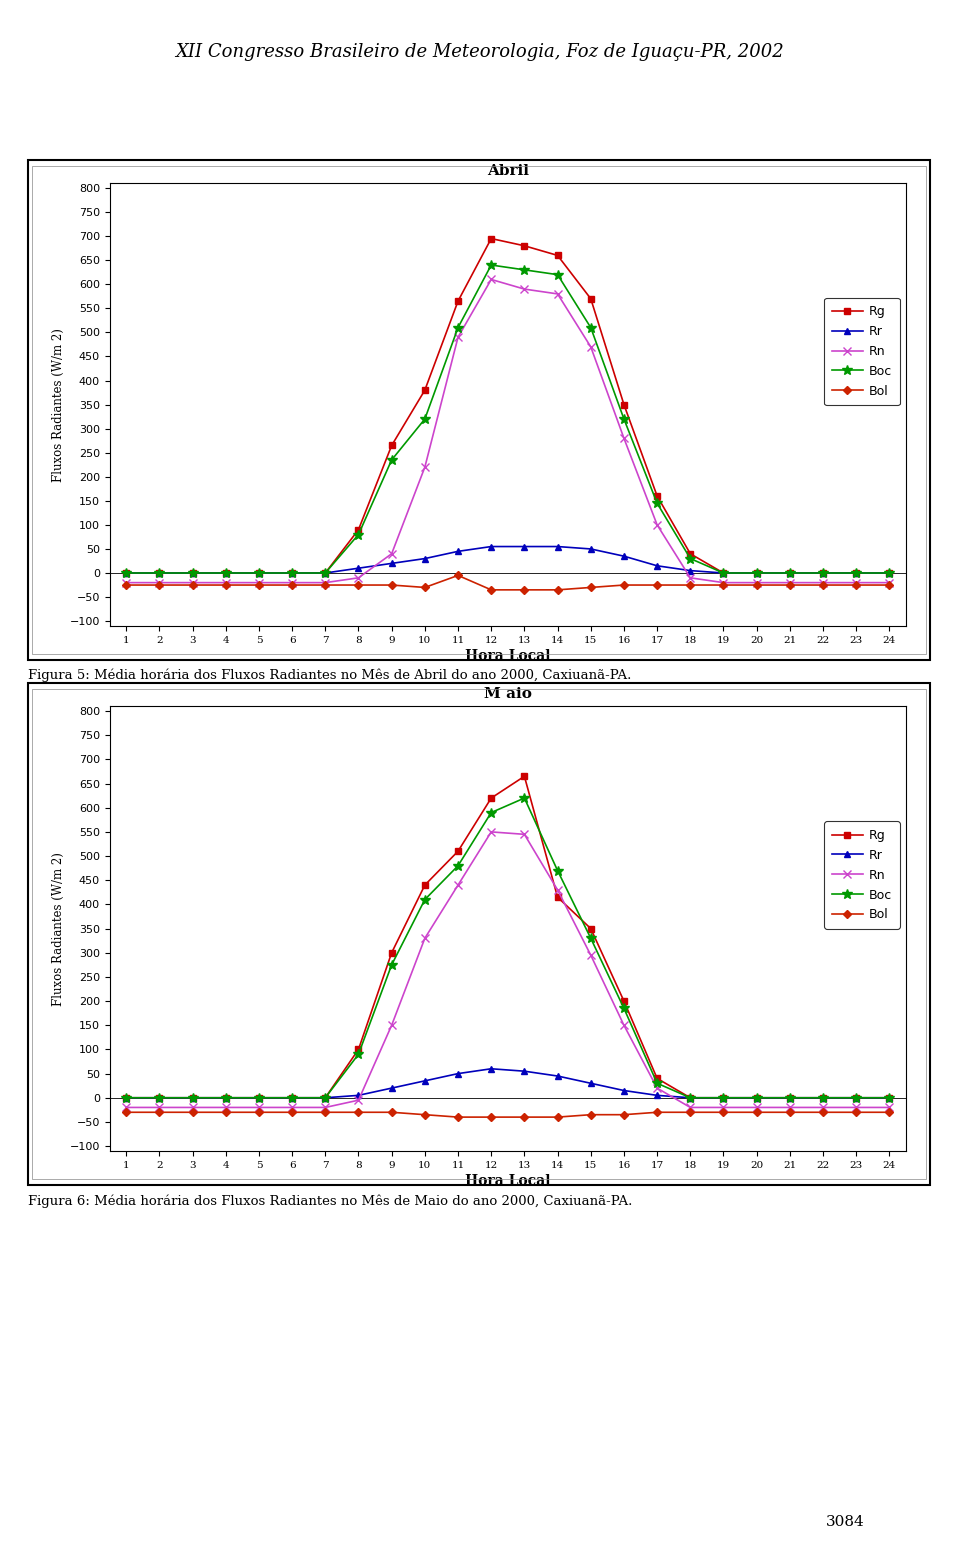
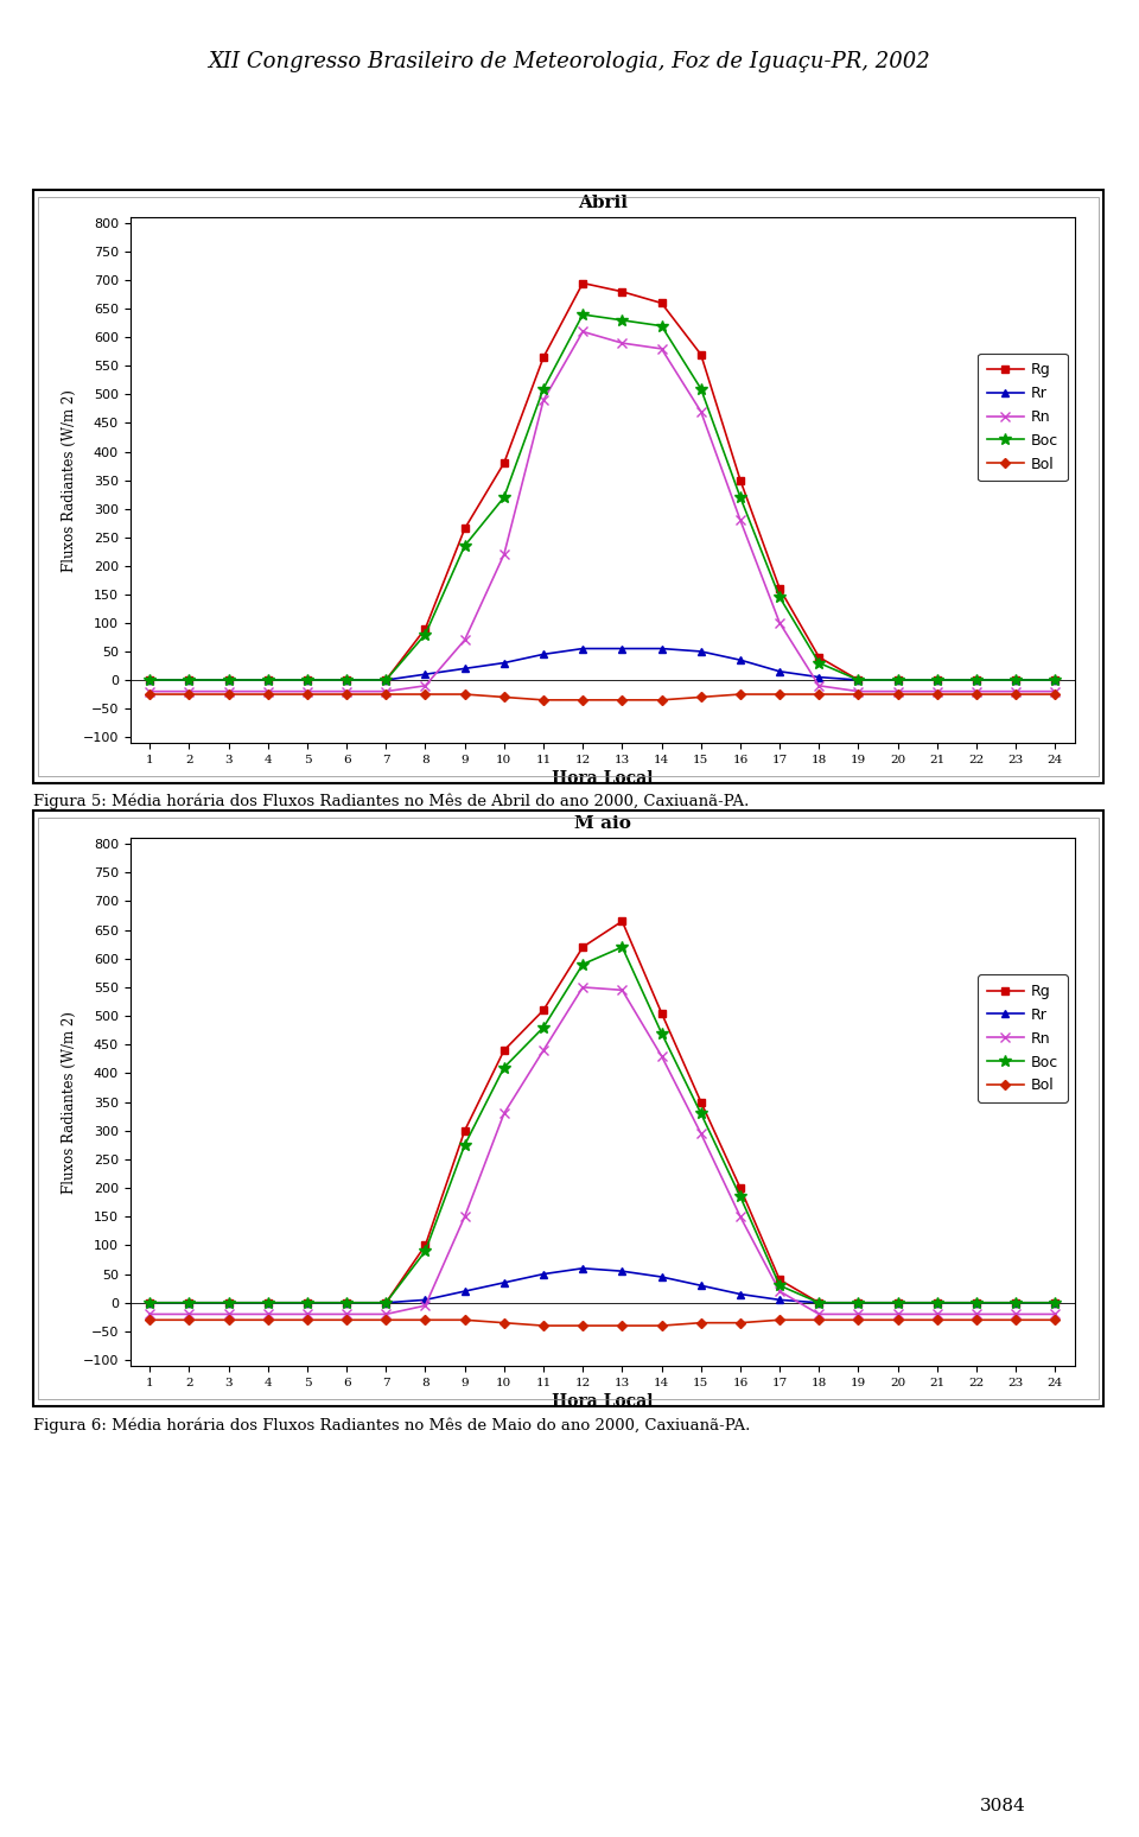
Abril/Rn/9: 40 -> 70
Abril/Bol/11: -5 -> -35
M aio/Rg/14: 415 -> 505
